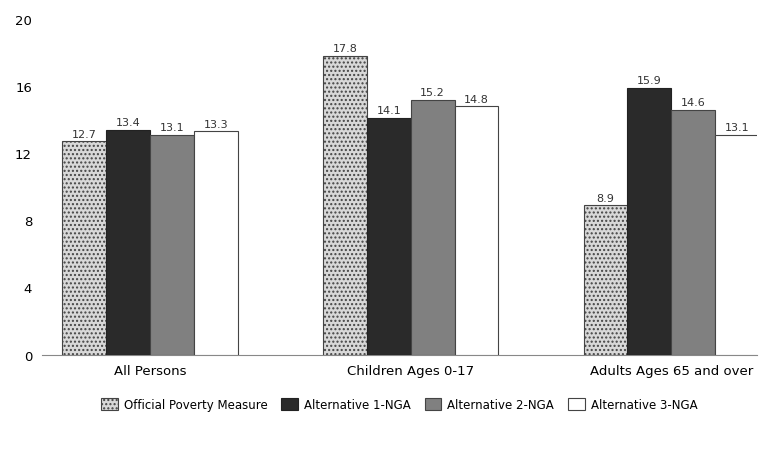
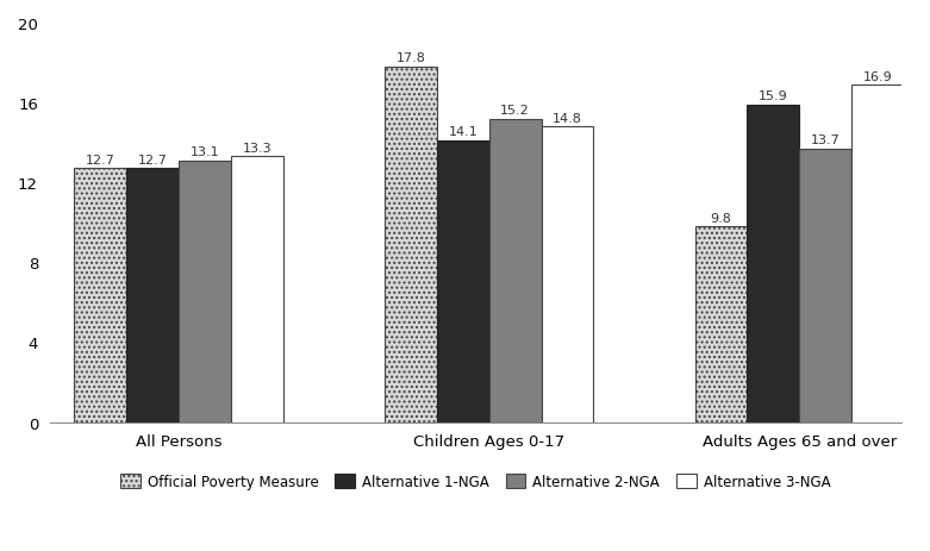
Alternative 1-NGA/All Persons: 13.4 -> 12.7
Official Poverty Measure/Adults Ages 65 and over: 8.9 -> 9.8
Alternative 2-NGA/Adults Ages 65 and over: 14.6 -> 13.7
Alternative 3-NGA/Adults Ages 65 and over: 13.1 -> 16.9
